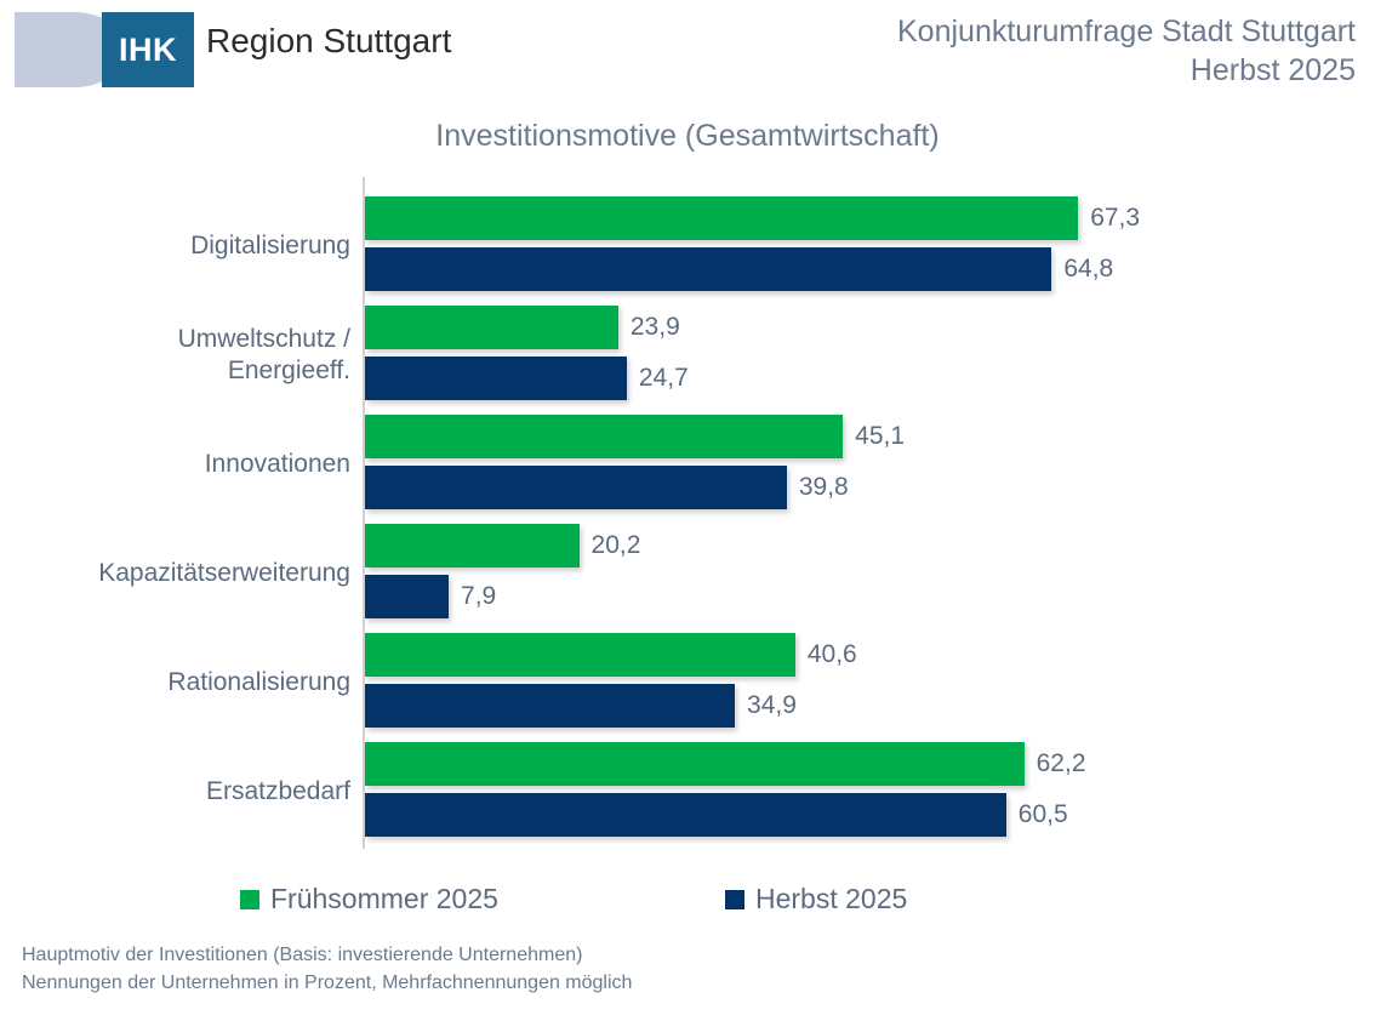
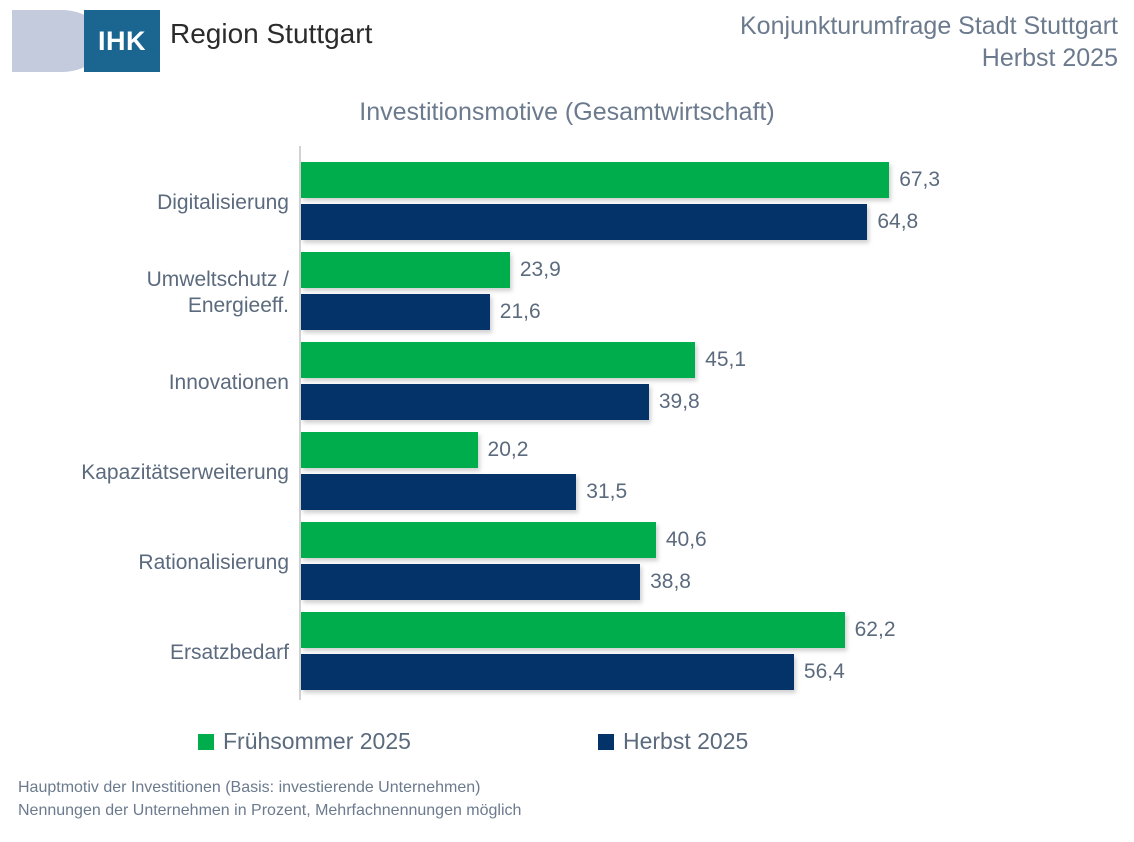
Herbst 2025/Umweltschutz / Energieeff.: 24,7 -> 21,6
Herbst 2025/Kapazitätserweiterung: 7,9 -> 31,5
Herbst 2025/Rationalisierung: 34,9 -> 38,8
Herbst 2025/Ersatzbedarf: 60,5 -> 56,4
